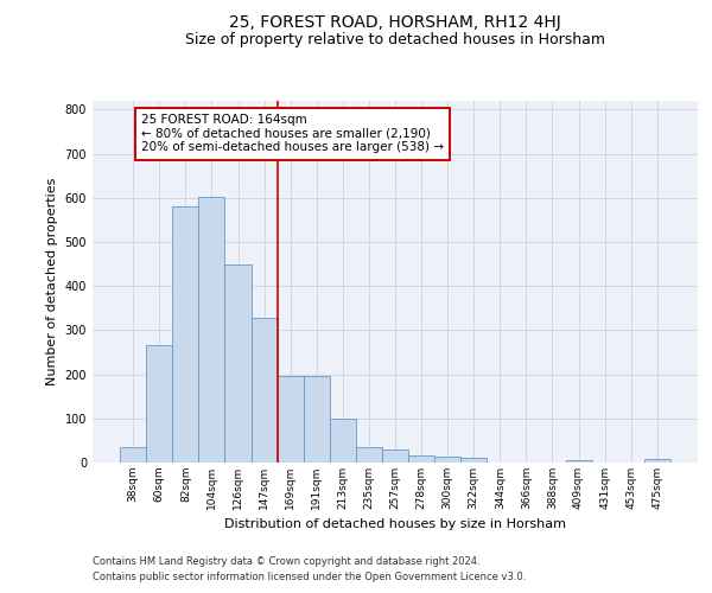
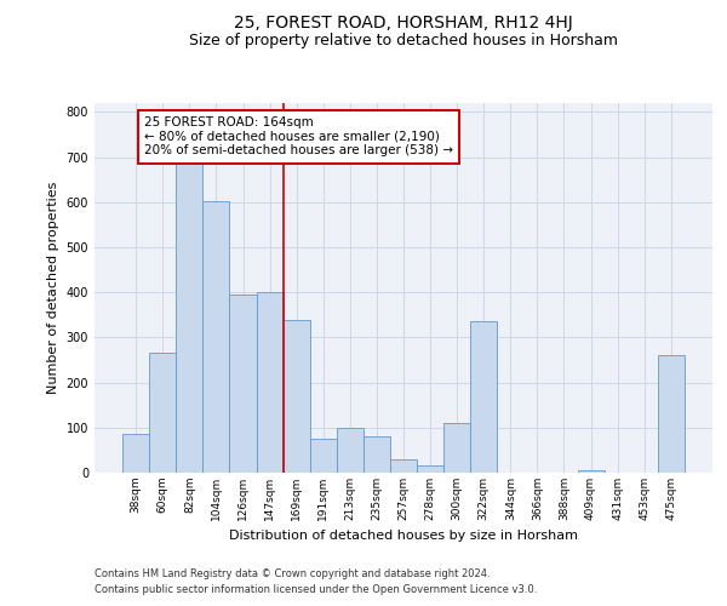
38sqm: 35 -> 85
82sqm: 580 -> 690
126sqm: 450 -> 395
147sqm: 328 -> 400
169sqm: 196 -> 340
191sqm: 196 -> 75
235sqm: 35 -> 80
300sqm: 13 -> 110
322sqm: 12 -> 335
475sqm: 8 -> 260
